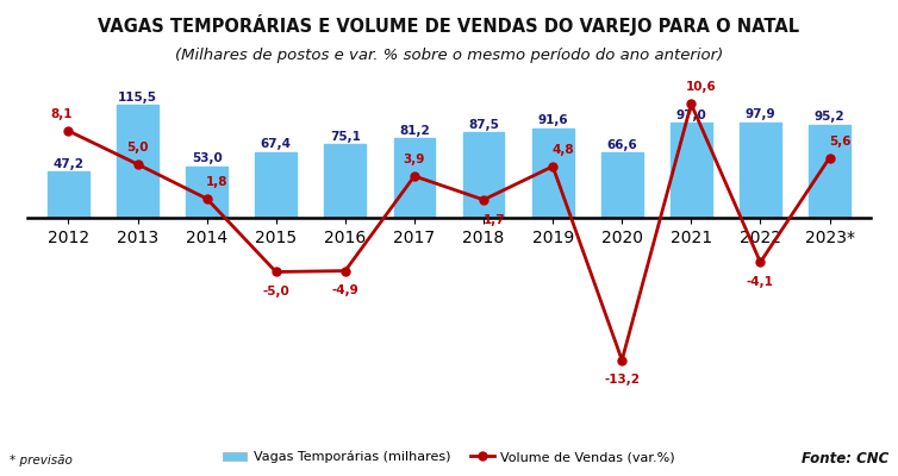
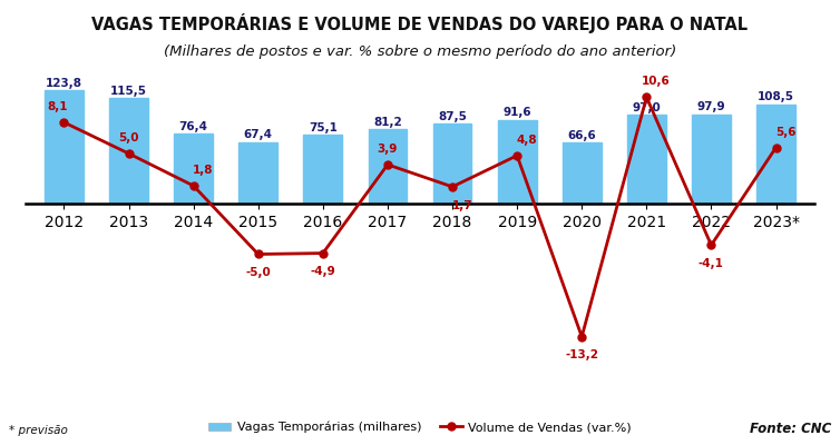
Vagas Temporárias (milhares)/2012: 47,2 -> 123,8
Vagas Temporárias (milhares)/2014: 53,0 -> 76,4
Vagas Temporárias (milhares)/2023*: 95,2 -> 108,5
